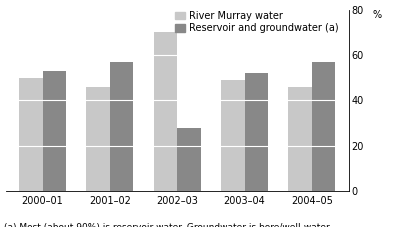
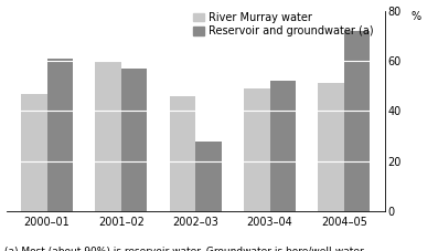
River Murray water/2000–01: 50 -> 47
Reservoir and groundwater (a)/2000–01: 53 -> 61
River Murray water/2001–02: 46 -> 60
River Murray water/2002–03: 70 -> 46
River Murray water/2004–05: 46 -> 51
Reservoir and groundwater (a)/2004–05: 57 -> 72
